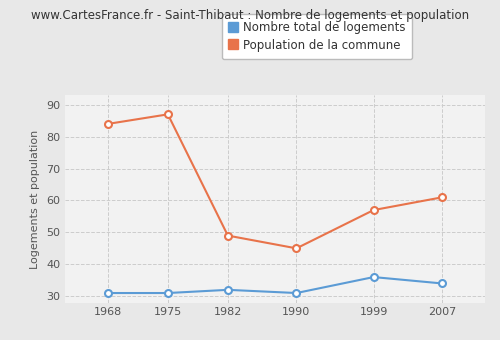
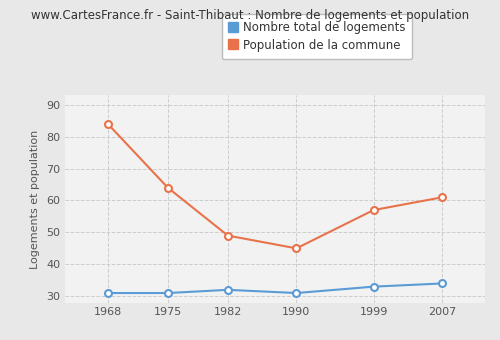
Population de la commune/1975: 87 -> 64
Nombre total de logements/1999: 36 -> 33
